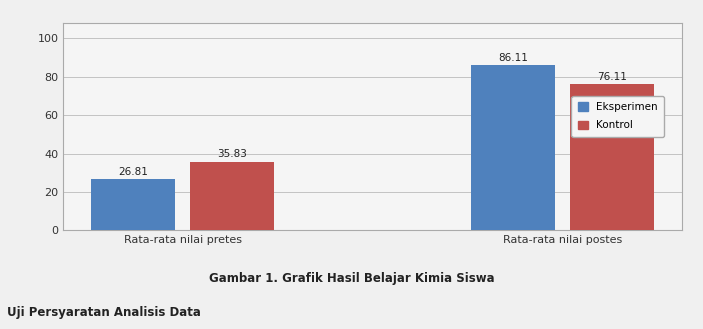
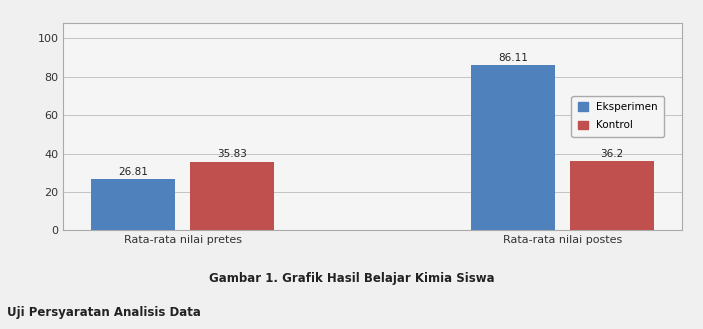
Kontrol/Rata-rata nilai postes: 76.11 -> 36.2
